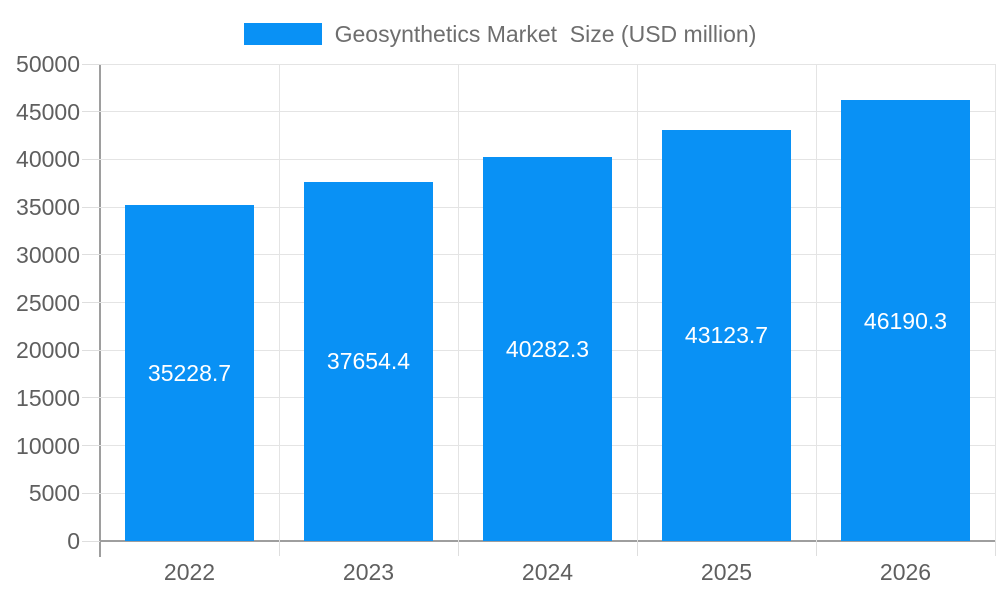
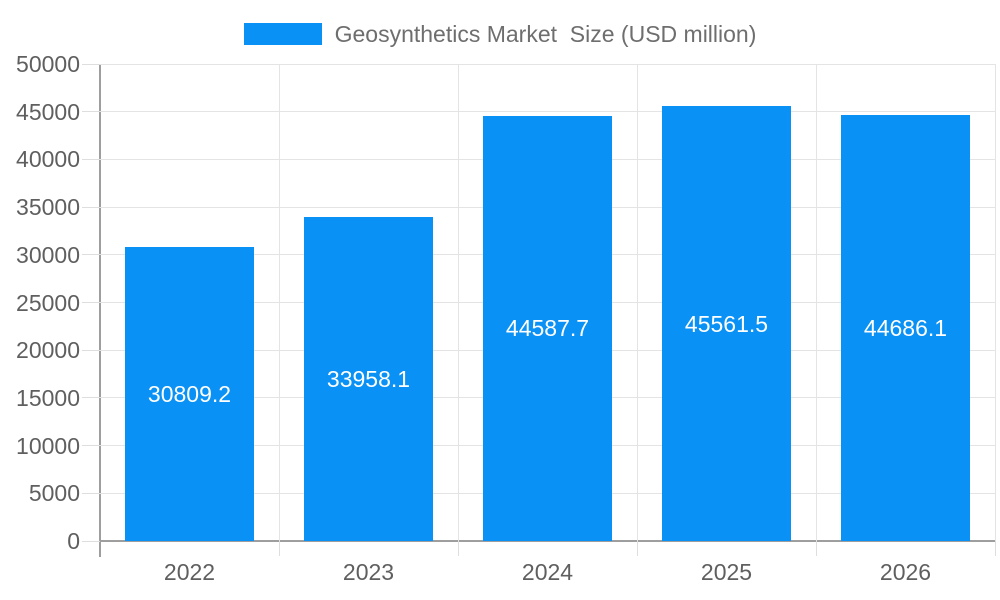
2022: 35228.7 -> 30809.2
2023: 37654.4 -> 33958.1
2024: 40282.3 -> 44587.7
2025: 43123.7 -> 45561.5
2026: 46190.3 -> 44686.1
